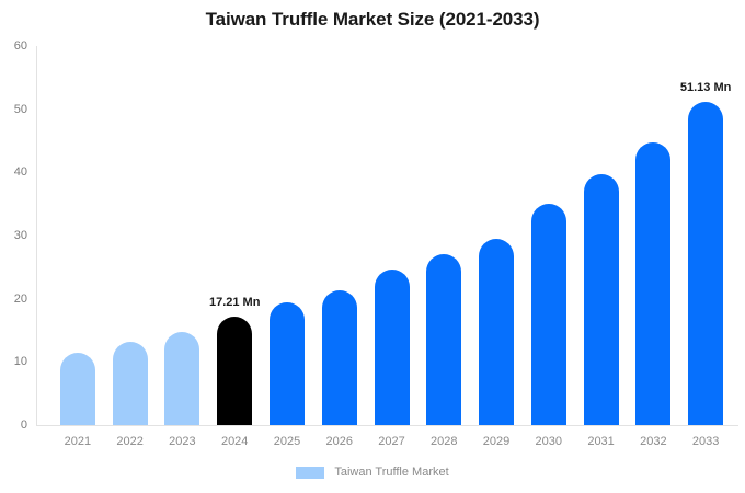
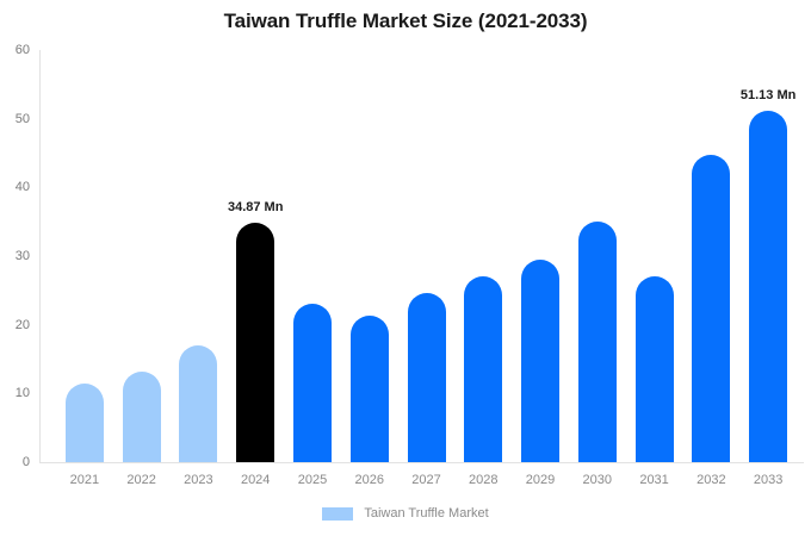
2023: 15 -> 17
2024: 17.21 -> 34.87
2025: 19 -> 23
2031: 40 -> 27
